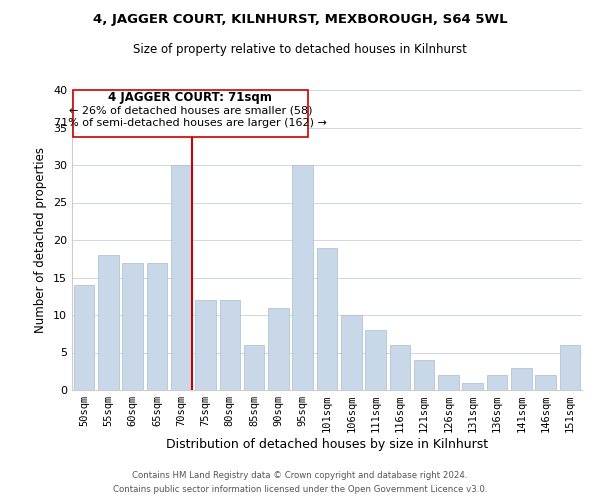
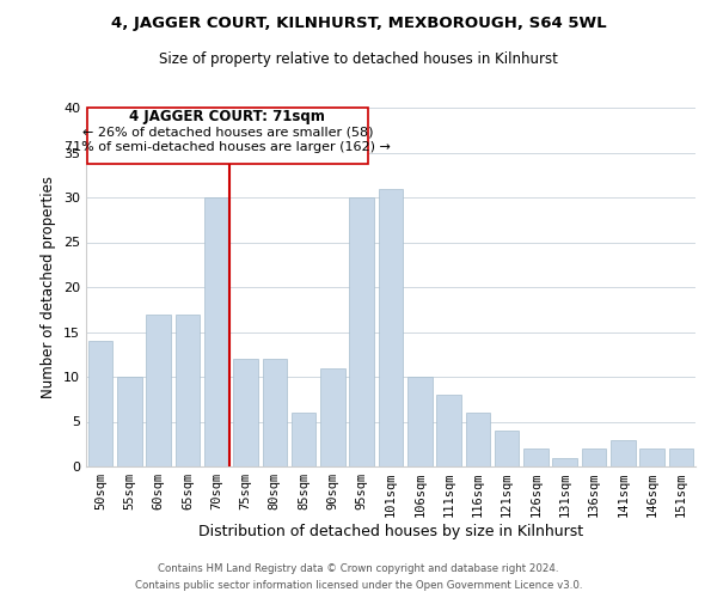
55sqm: 18 -> 10
101sqm: 19 -> 31
151sqm: 6 -> 2
